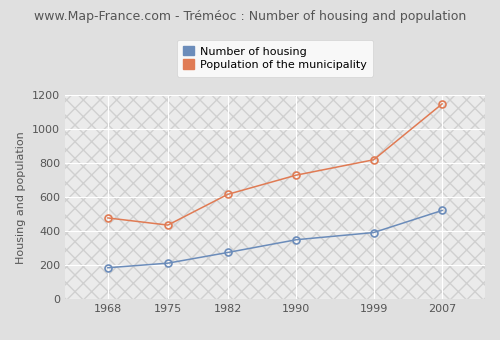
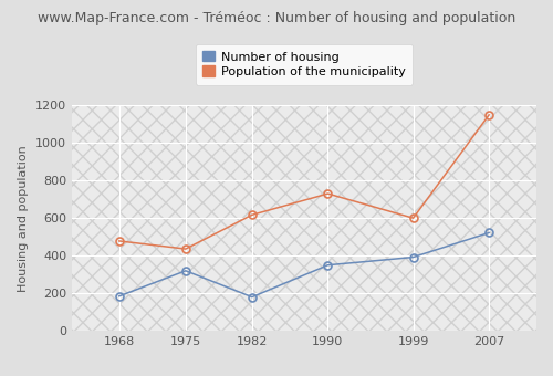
Number of housing/1975: 210 -> 320
Number of housing/1982: 280 -> 180
Population of the municipality/1999: 820 -> 600
